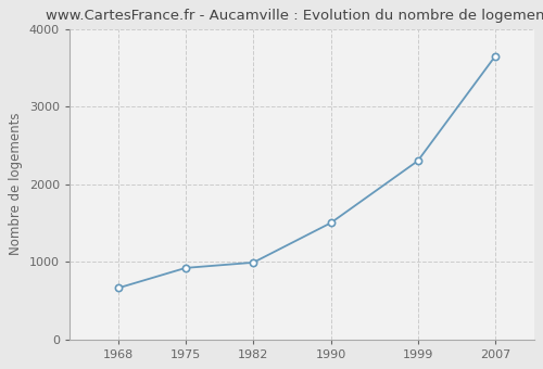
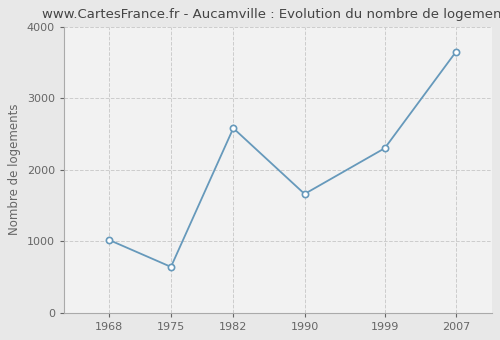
1968: 660 -> 1020
1975: 920 -> 640
1982: 990 -> 2580
1990: 1500 -> 1660
